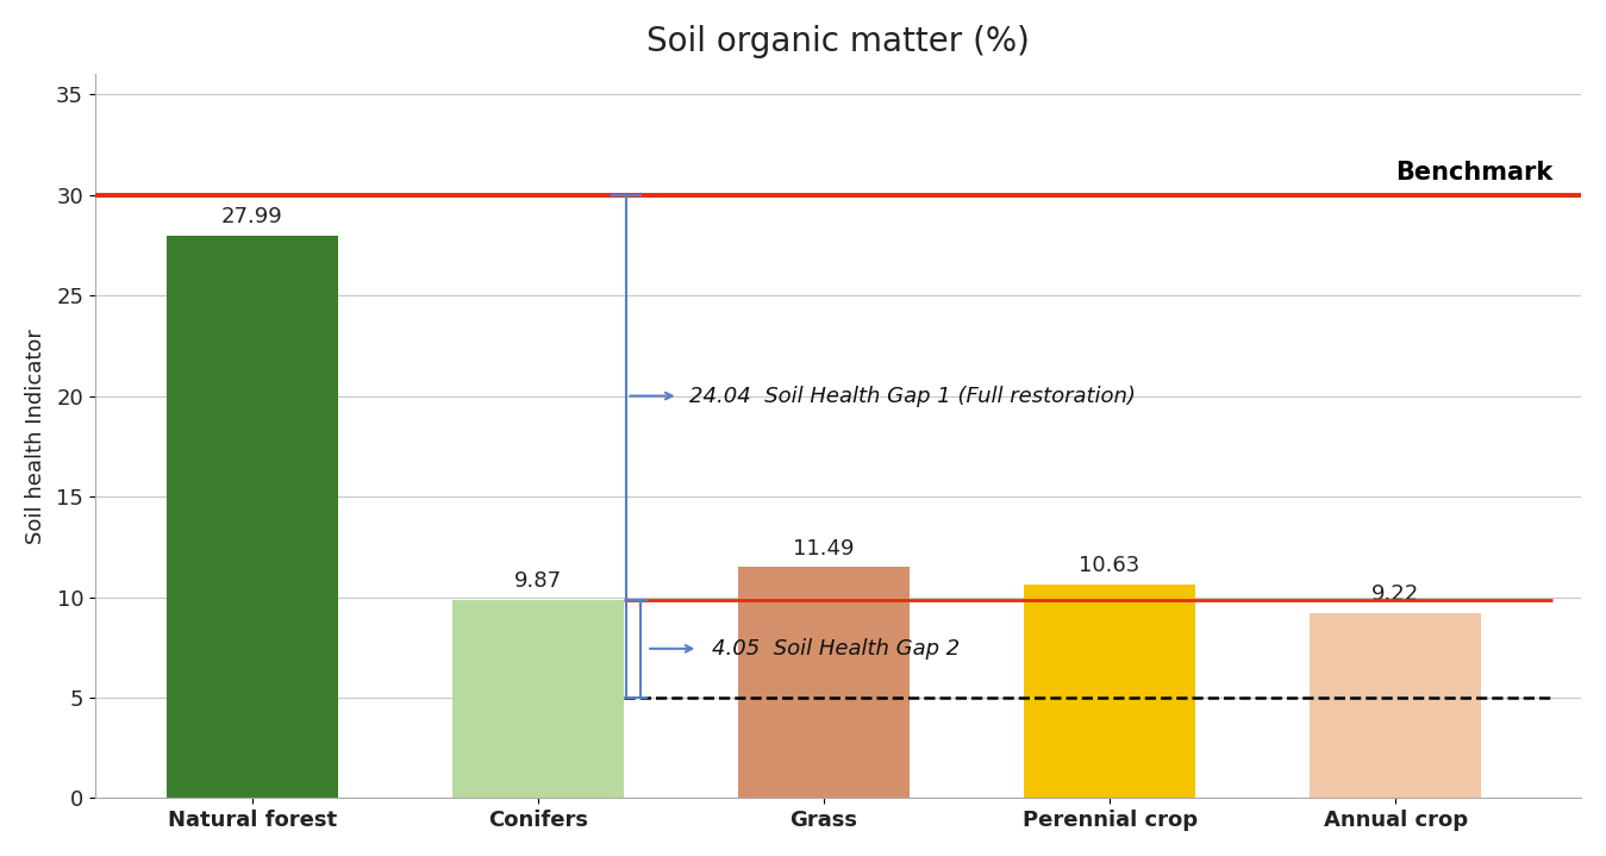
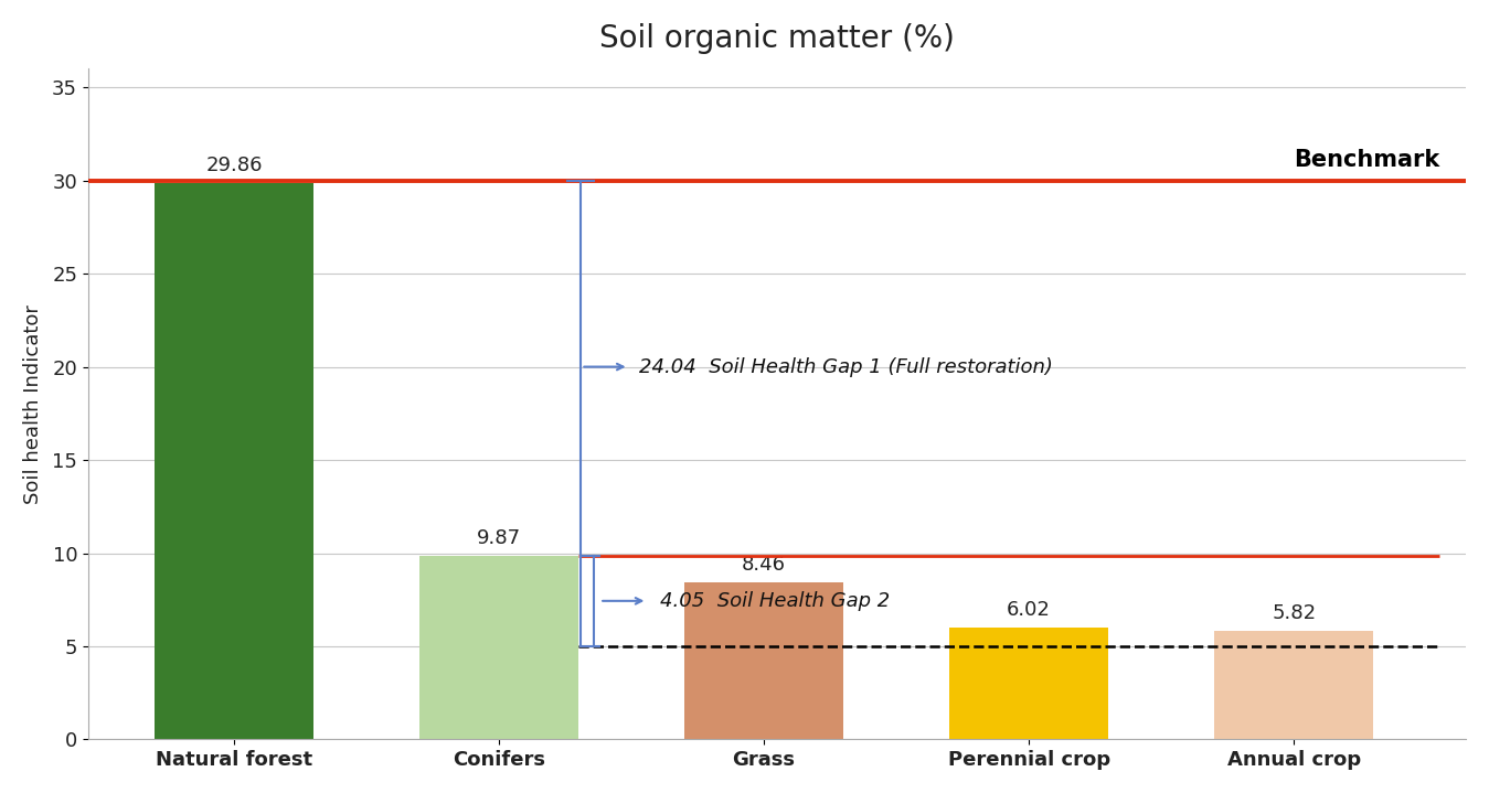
Natural forest: 27.99 -> 29.86
Grass: 11.49 -> 8.46
Perennial crop: 10.63 -> 6.02
Annual crop: 9.22 -> 5.82
